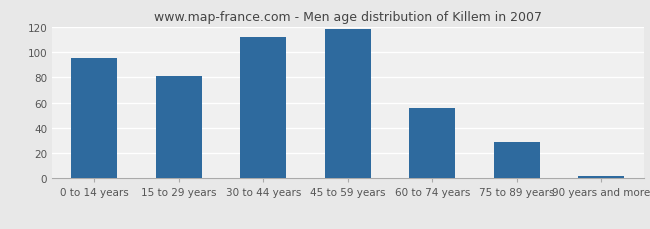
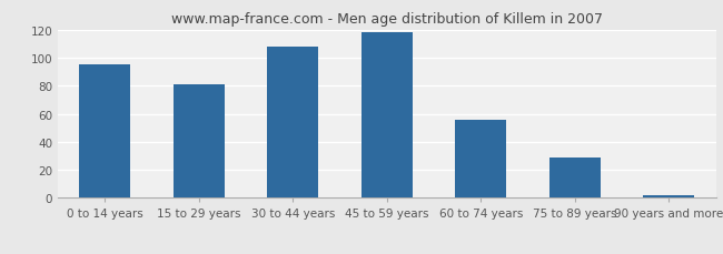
30 to 44 years: 112 -> 108
